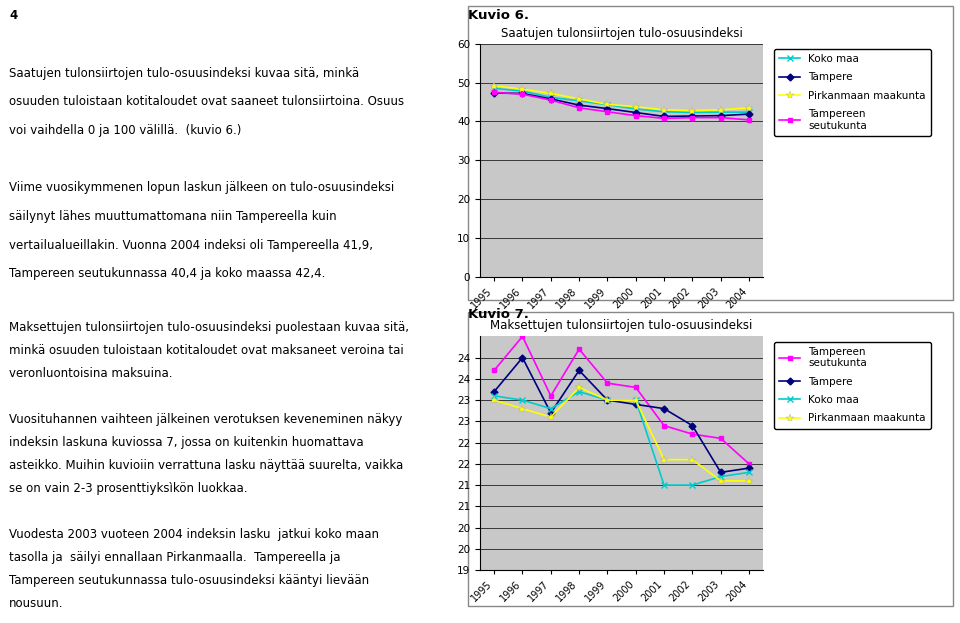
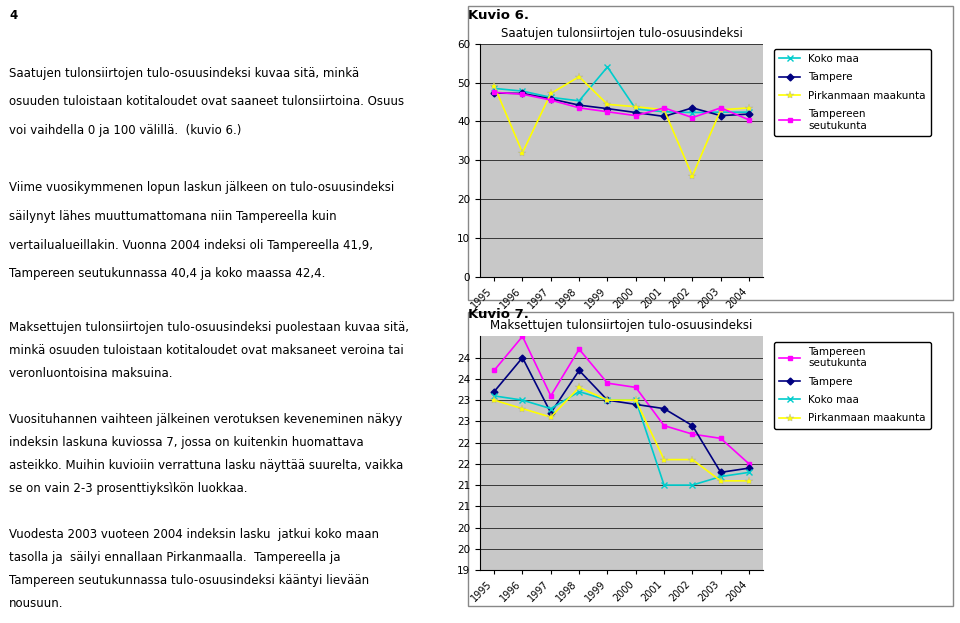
Saatujen tulonsiirtojen tulo-osuusindeksi/Pirkanmaan maakunta/1996: 48.3 -> 32.0
Saatujen tulonsiirtojen tulo-osuusindeksi/Pirkanmaan maakunta/1998: 45.8 -> 51.5
Saatujen tulonsiirtojen tulo-osuusindeksi/Koko maa/1999: 44.3 -> 54.0
Saatujen tulonsiirtojen tulo-osuusindeksi/Tampereen seutukunta/2001: 40.8 -> 43.5
Saatujen tulonsiirtojen tulo-osuusindeksi/Tampere/2002: 41.4 -> 43.5
Saatujen tulonsiirtojen tulo-osuusindeksi/Pirkanmaan maakunta/2002: 42.8 -> 26.0
Saatujen tulonsiirtojen tulo-osuusindeksi/Tampereen seutukunta/2003: 41.0 -> 43.5
